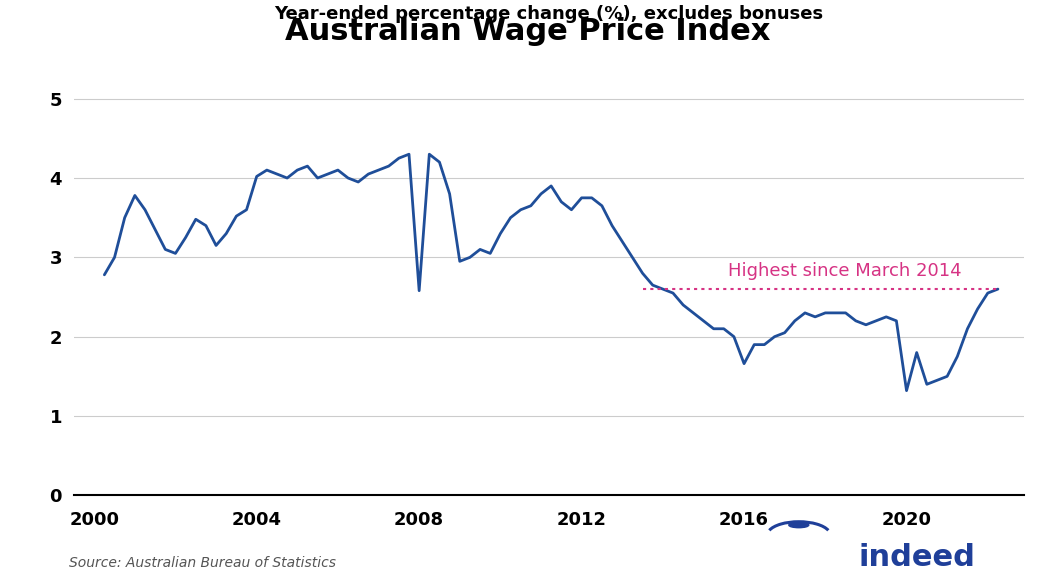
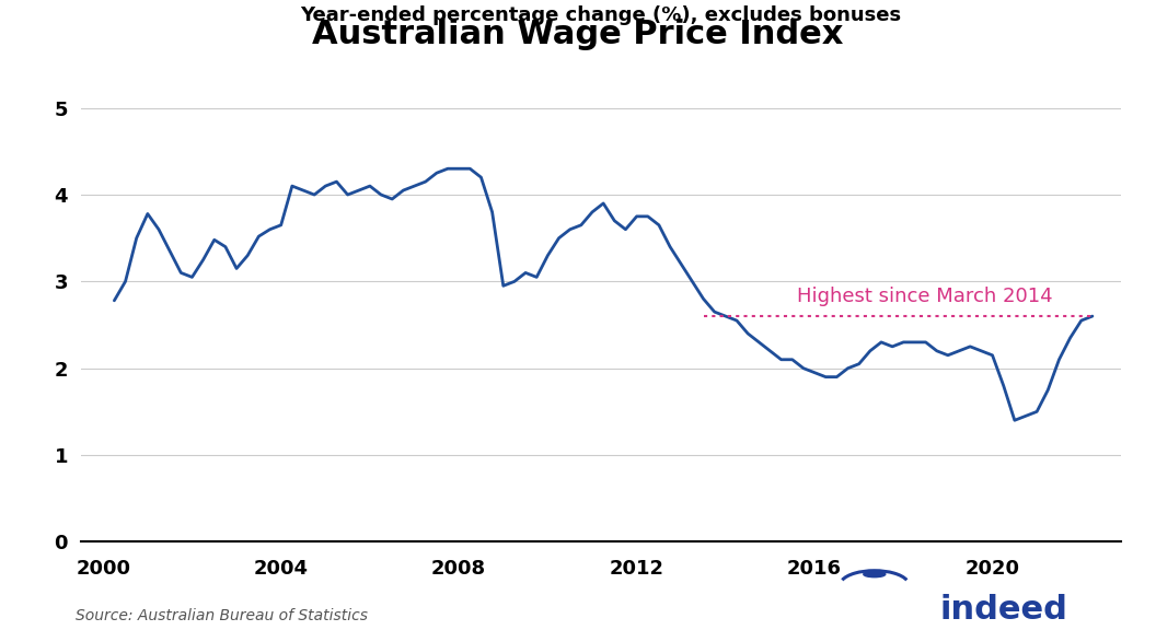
2004: 4.02 -> 3.65
2008: 2.58 -> 4.30
2016: 1.66 -> 1.95
2020: 1.32 -> 2.15
